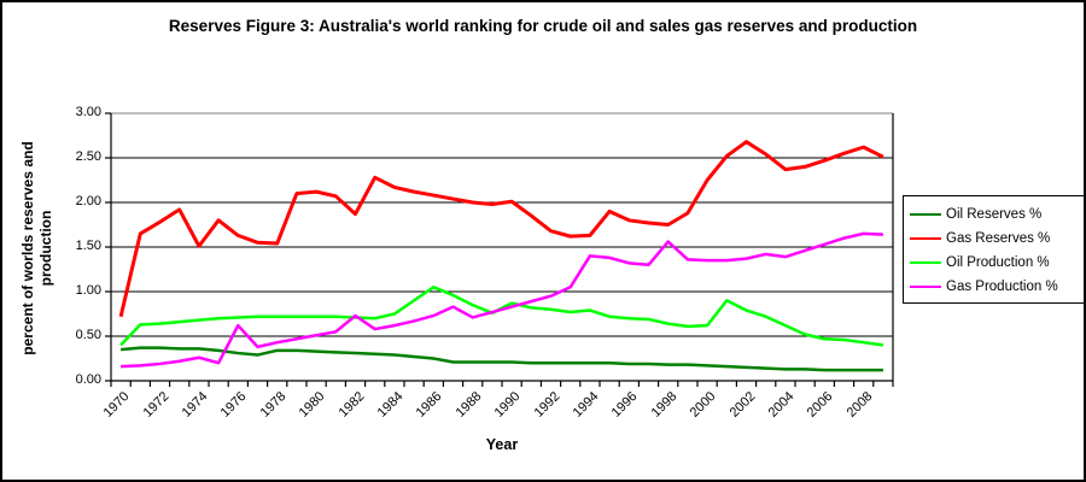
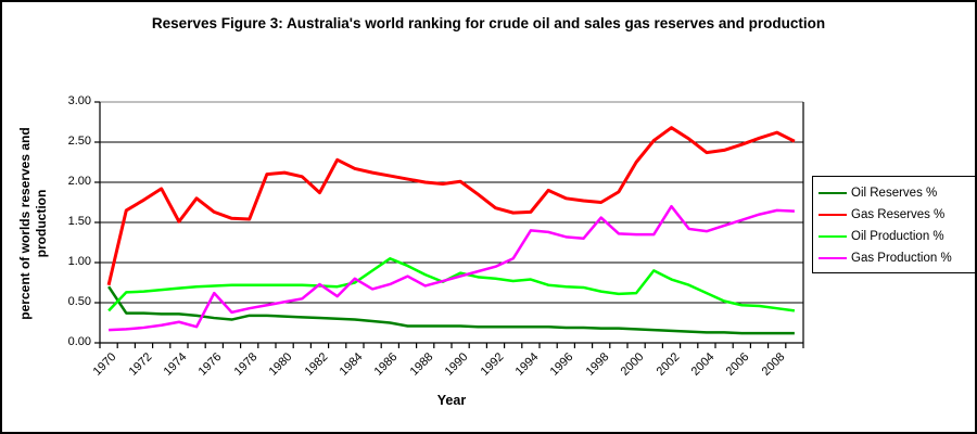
Oil Reserves %/1970: 0.3 -> 0.7
Gas Production %/1984: 0.6 -> 0.8
Gas Production %/2002: 1.4 -> 1.7
